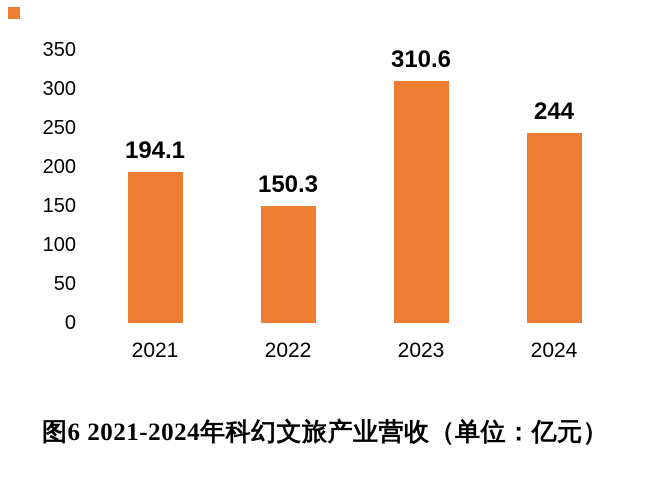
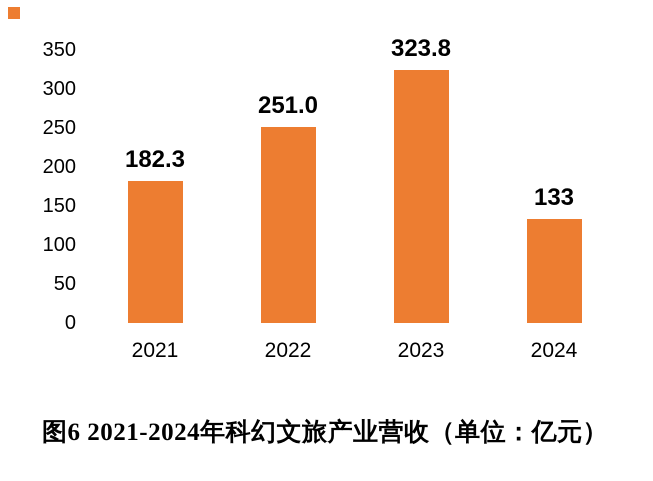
2021: 194.1 -> 182.3
2022: 150.3 -> 251.0
2023: 310.6 -> 323.8
2024: 244 -> 133
